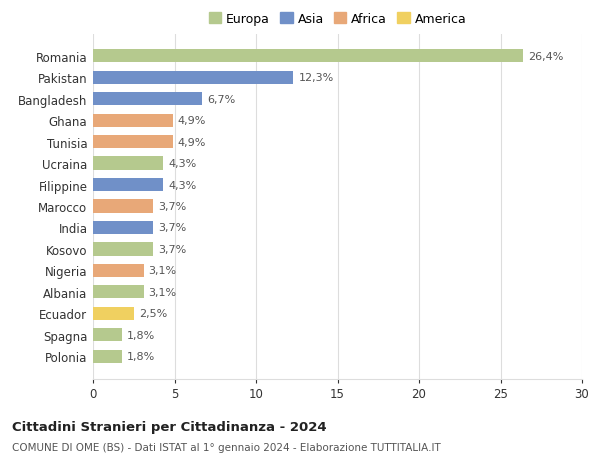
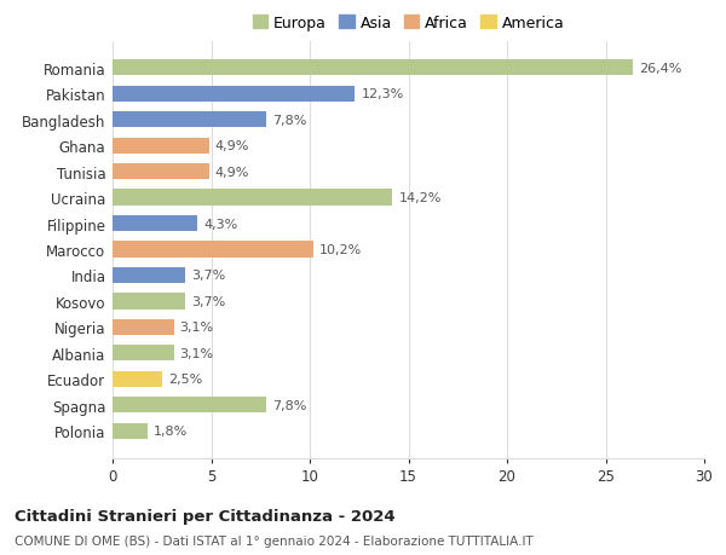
Bangladesh: 6,7% -> 7,8%
Ucraina: 4,3% -> 14,2%
Marocco: 3,7% -> 10,2%
Spagna: 1,8% -> 7,8%
